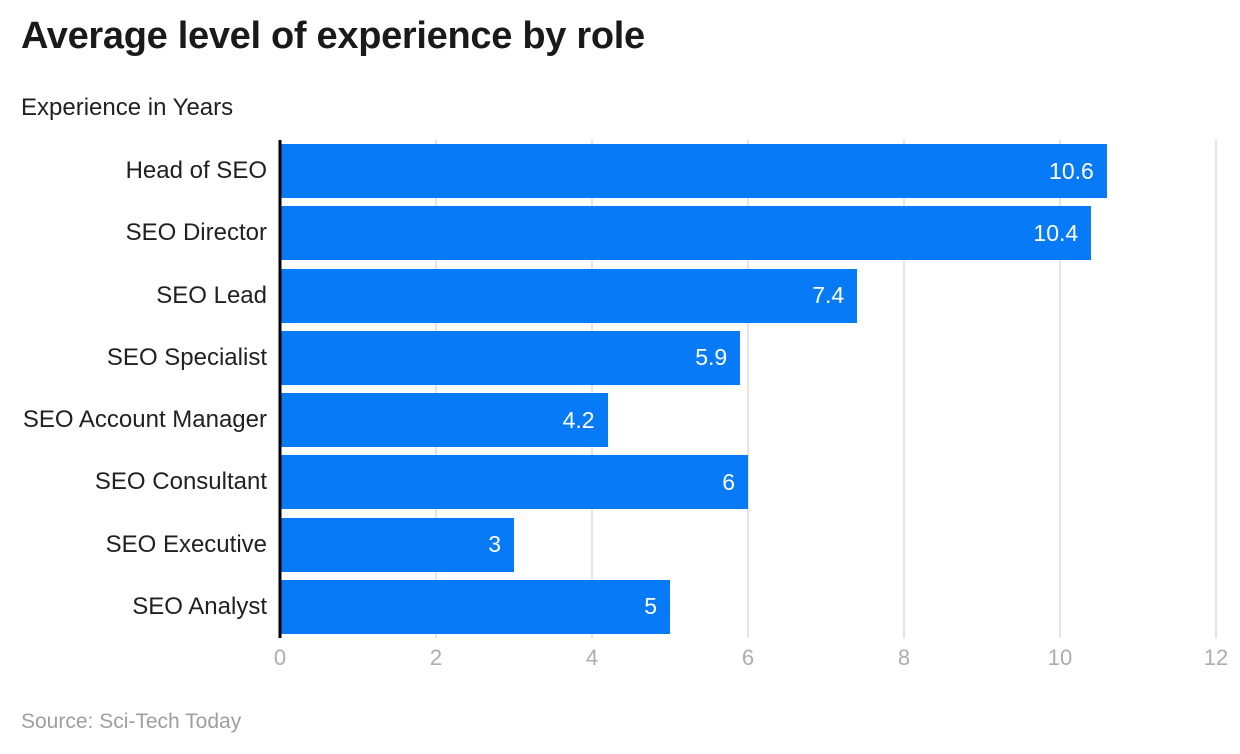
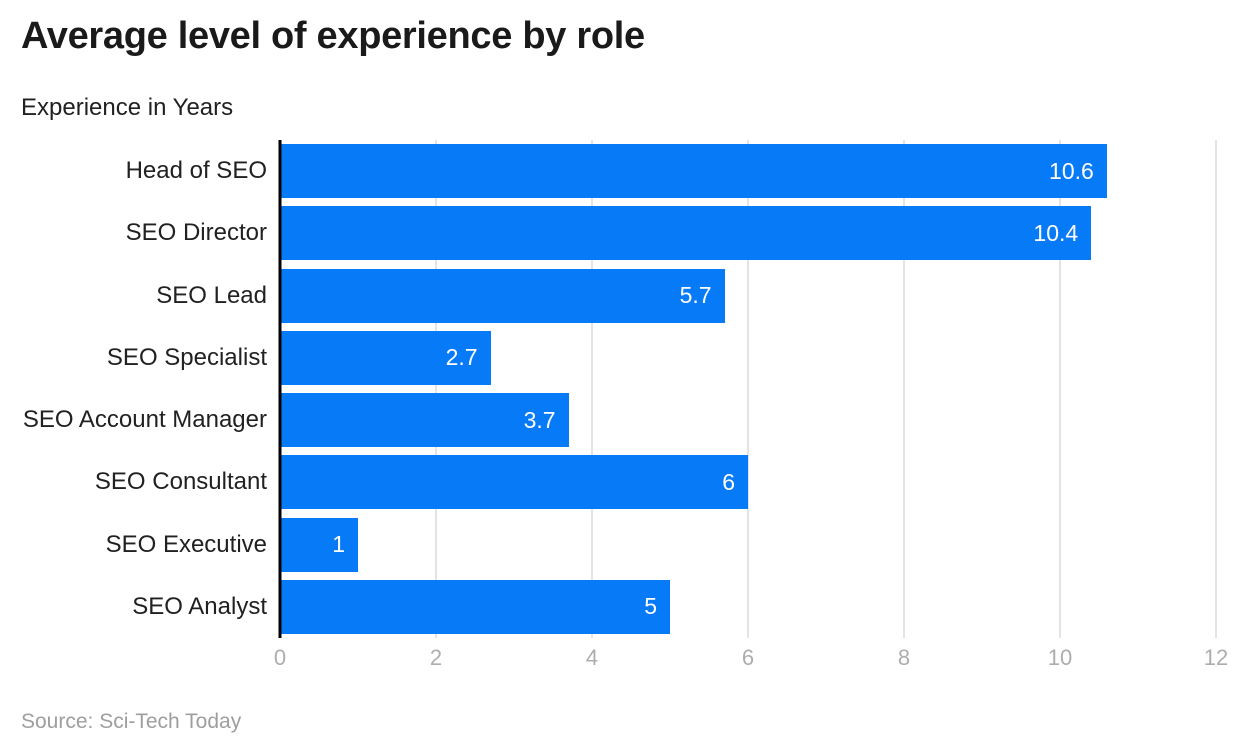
SEO Lead: 7.4 -> 5.7
SEO Specialist: 5.9 -> 2.7
SEO Account Manager: 4.2 -> 3.7
SEO Executive: 3 -> 1
